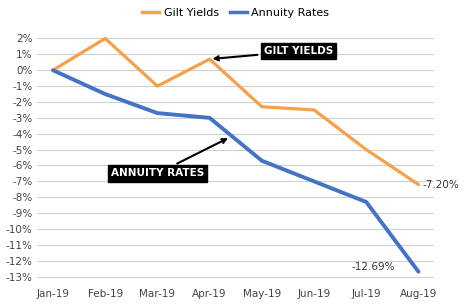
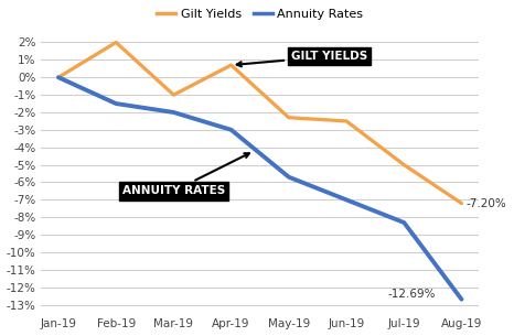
Annuity Rates/Mar-19: -2.7% -> -2.0%
